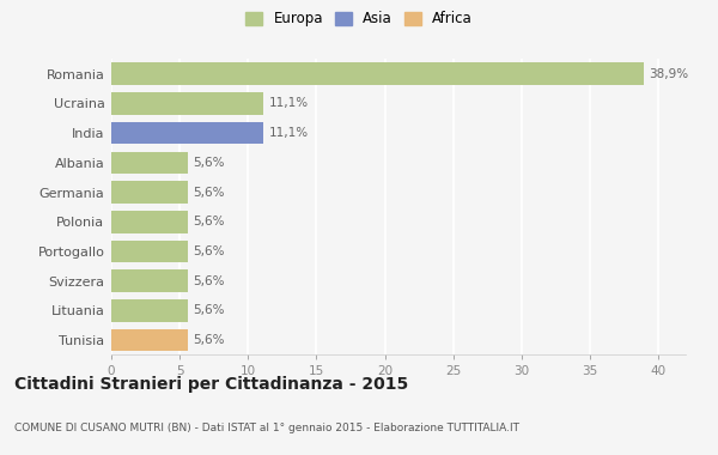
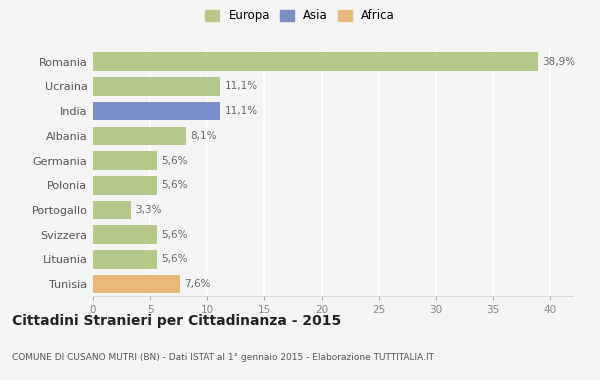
Albania: 5,6% -> 8,1%
Portogallo: 5,6% -> 3,3%
Tunisia: 5,6% -> 7,6%
